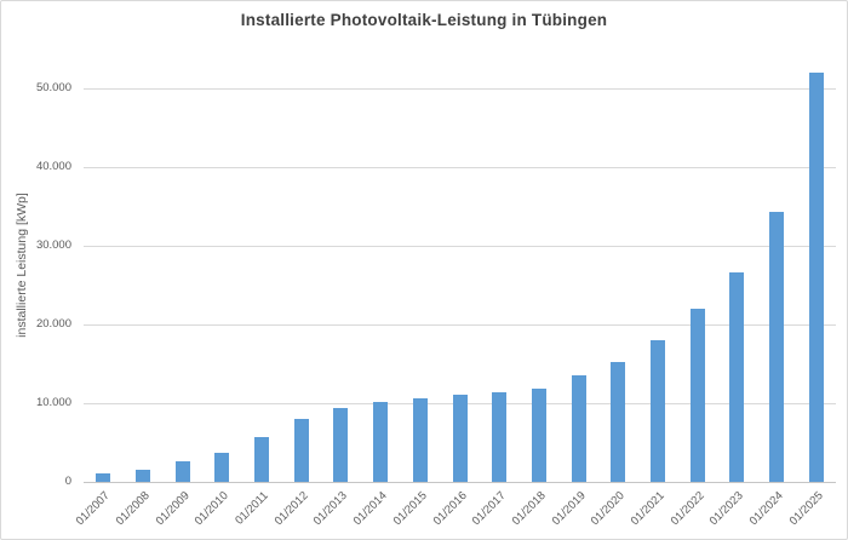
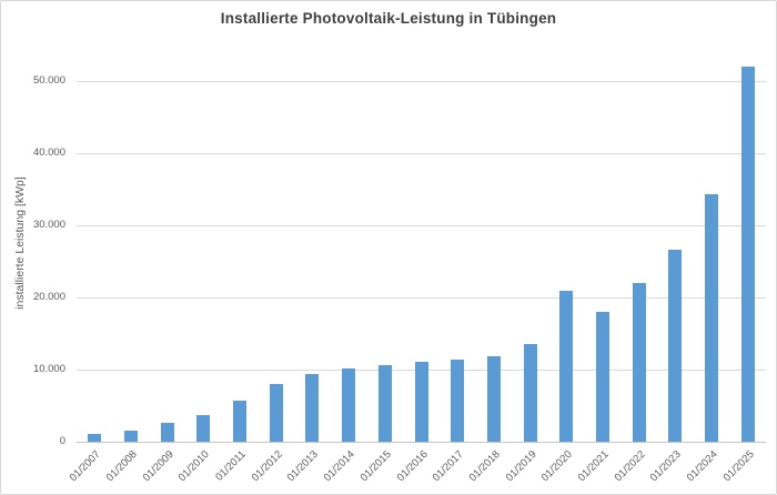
01/2020: 15000 -> 21000
